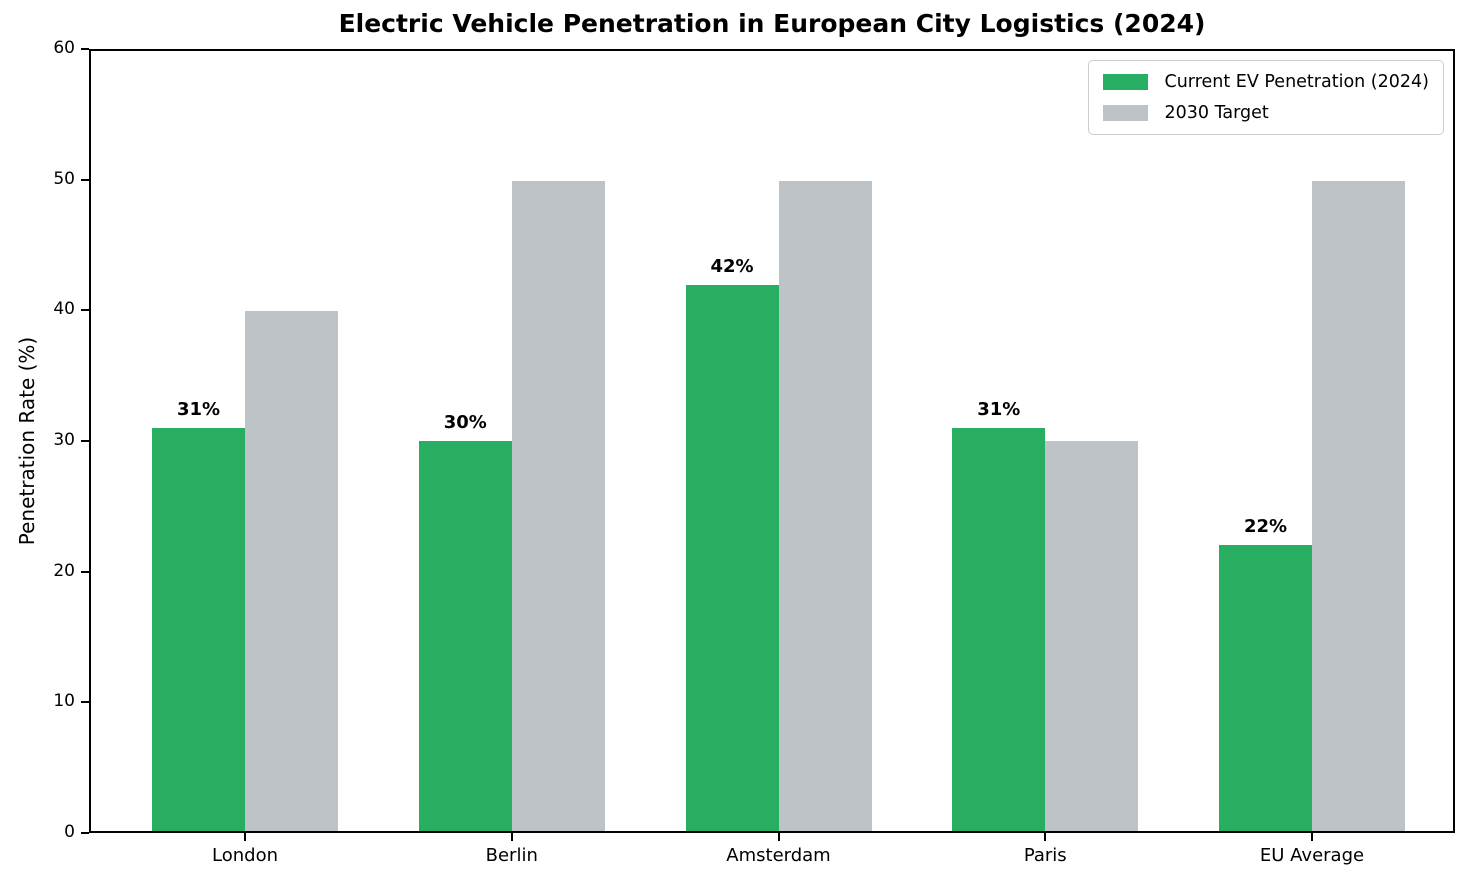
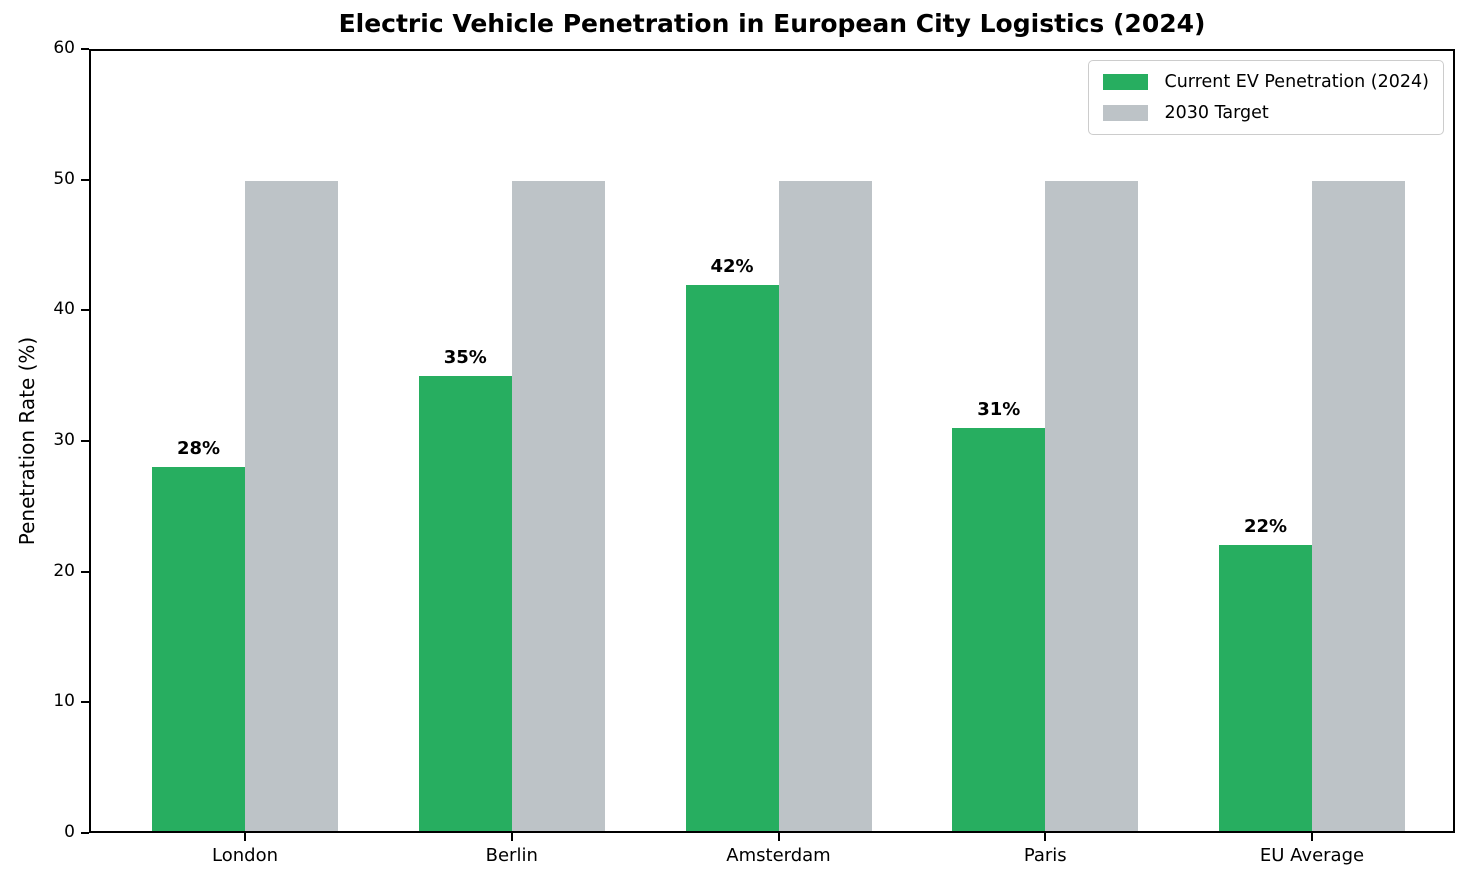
Current EV Penetration (2024)/London: 31% -> 28%
2030 Target/London: 40 -> 50
Current EV Penetration (2024)/Berlin: 30% -> 35%
2030 Target/Paris: 30 -> 50
